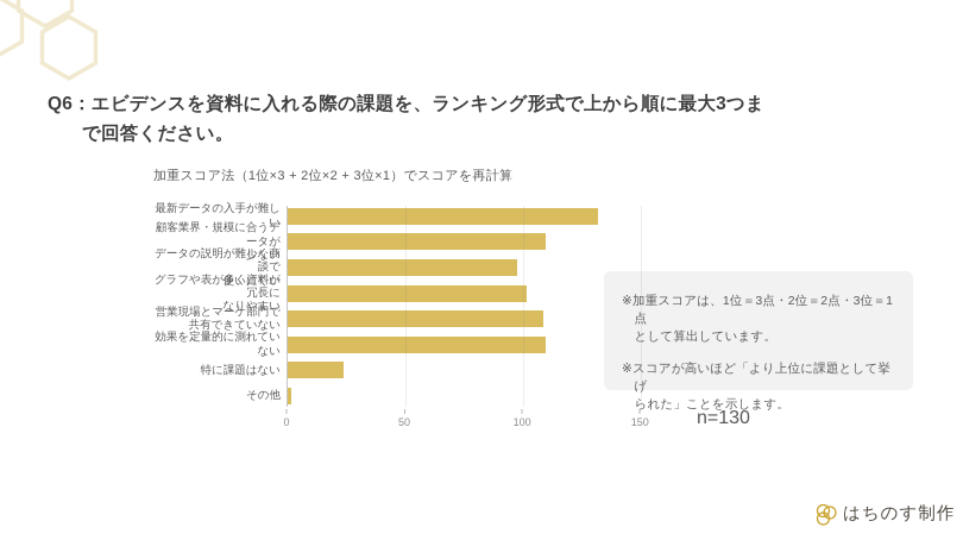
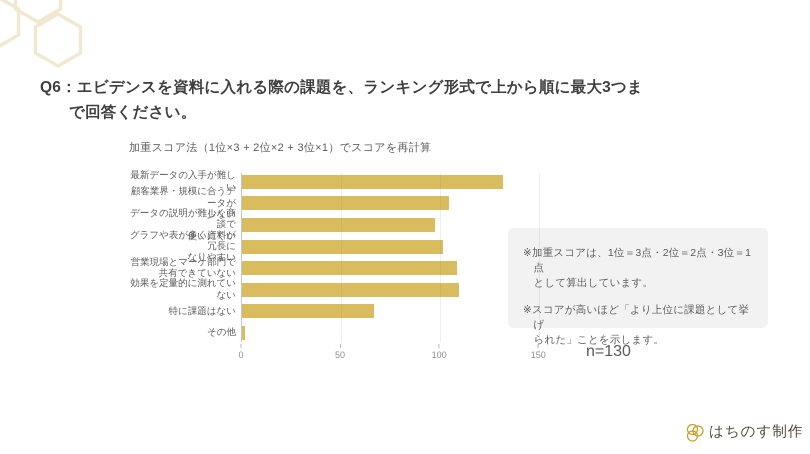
顧客業界・規模に合うデータが 少ない: 110 -> 105
特に課題はない: 24 -> 67
